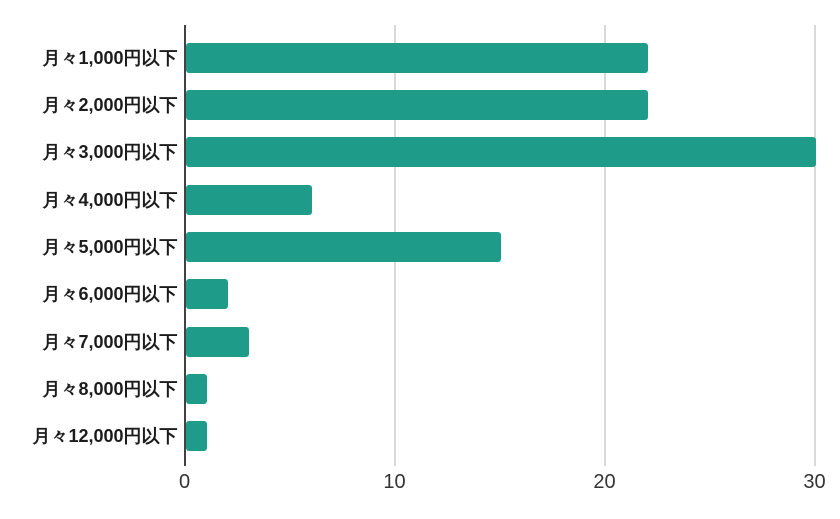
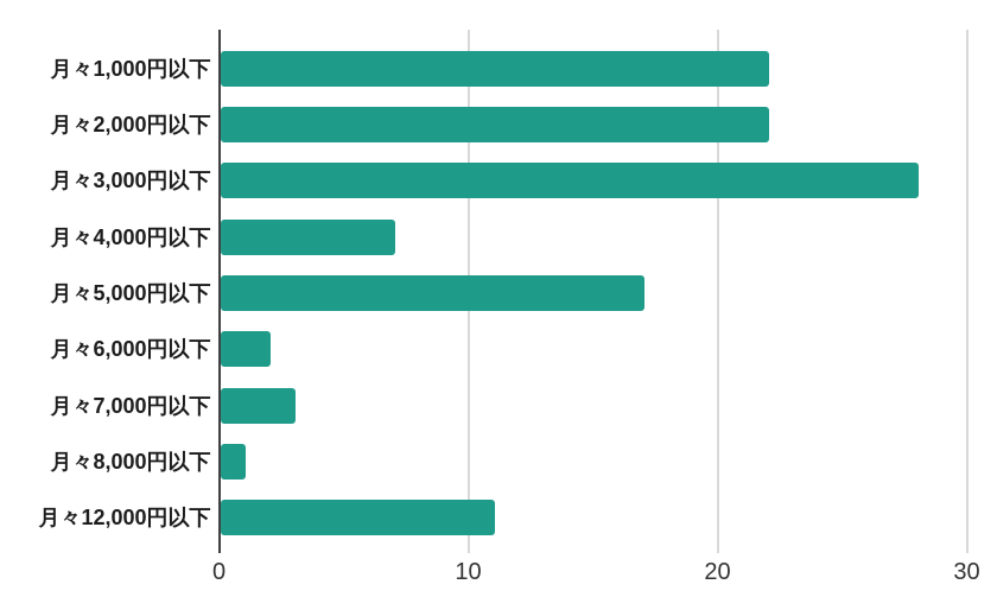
月々3,000円以下: 30 -> 28
月々4,000円以下: 6 -> 7
月々5,000円以下: 15 -> 17
月々12,000円以下: 1 -> 11
